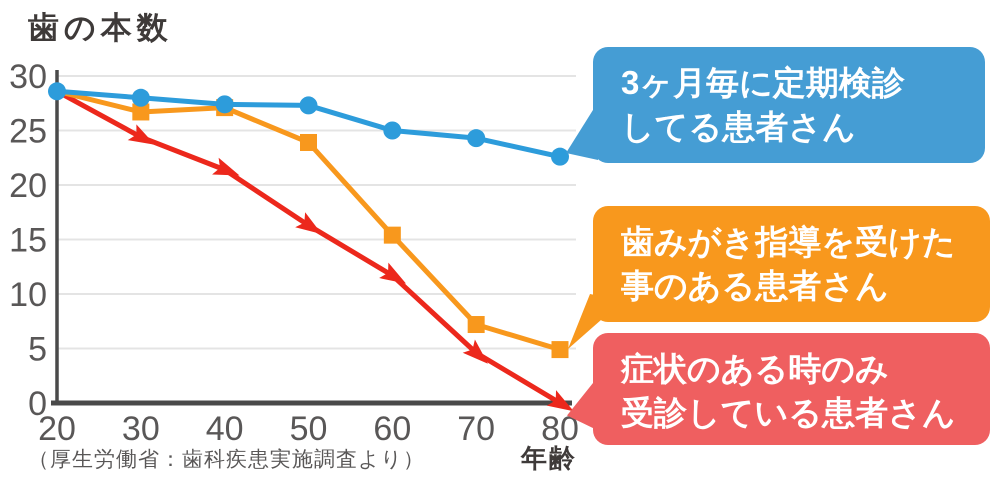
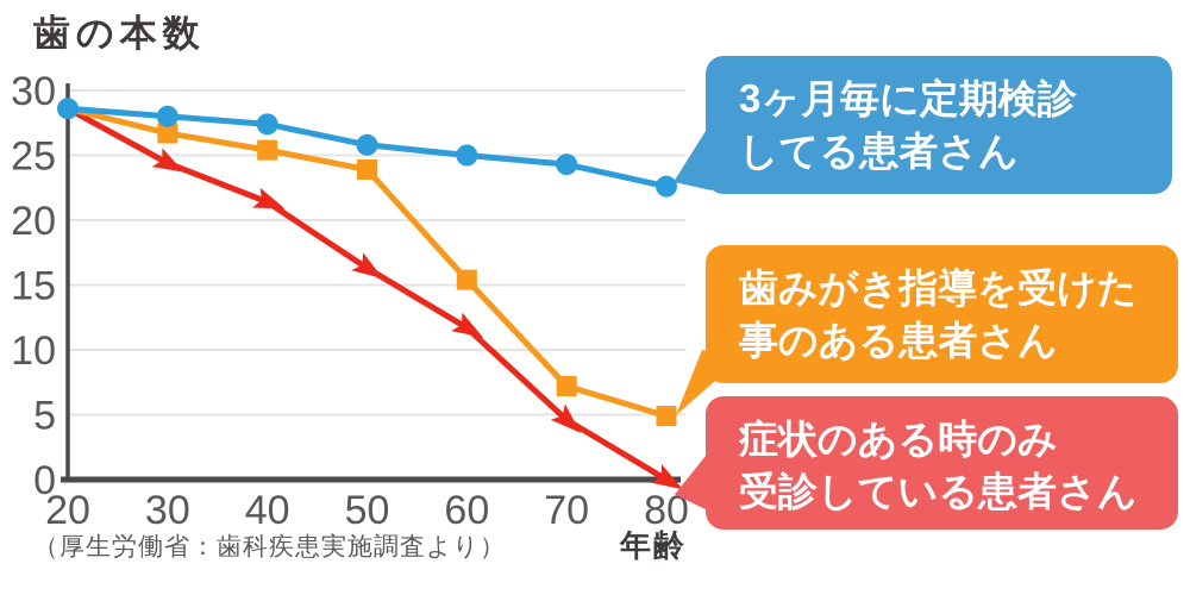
歯みがき指導を受けた事のある患者さん/40: 27.1 -> 25.4
3ヶ月毎に定期検診してる患者さん/50: 27.3 -> 25.8
